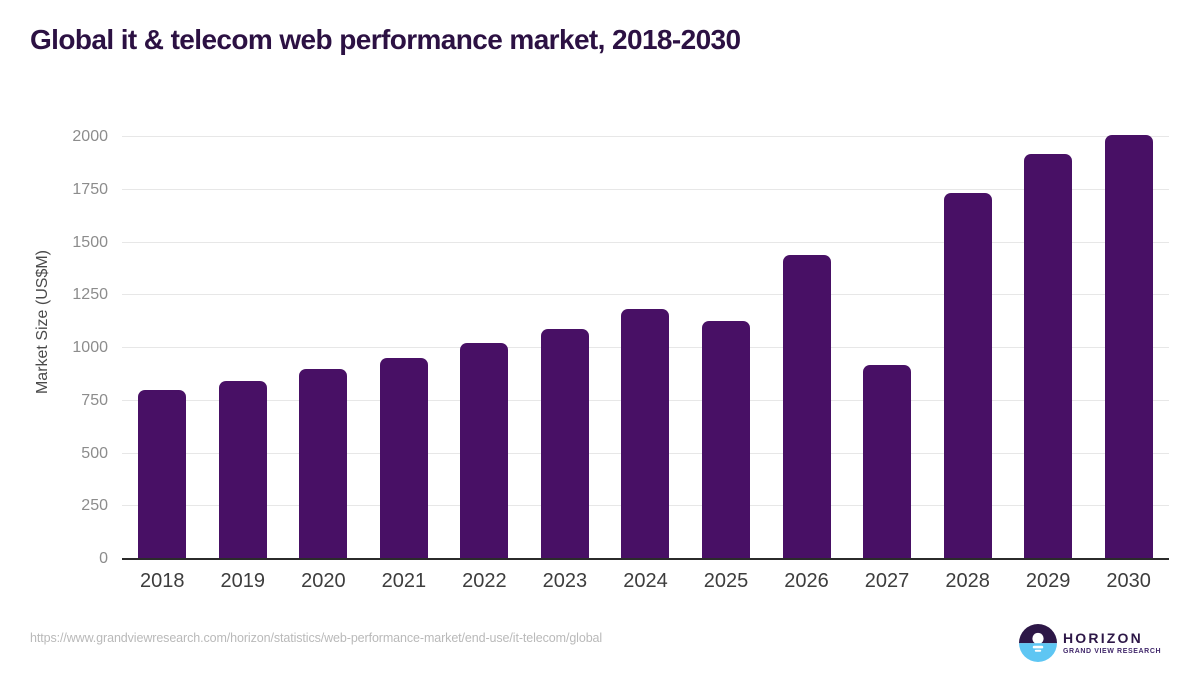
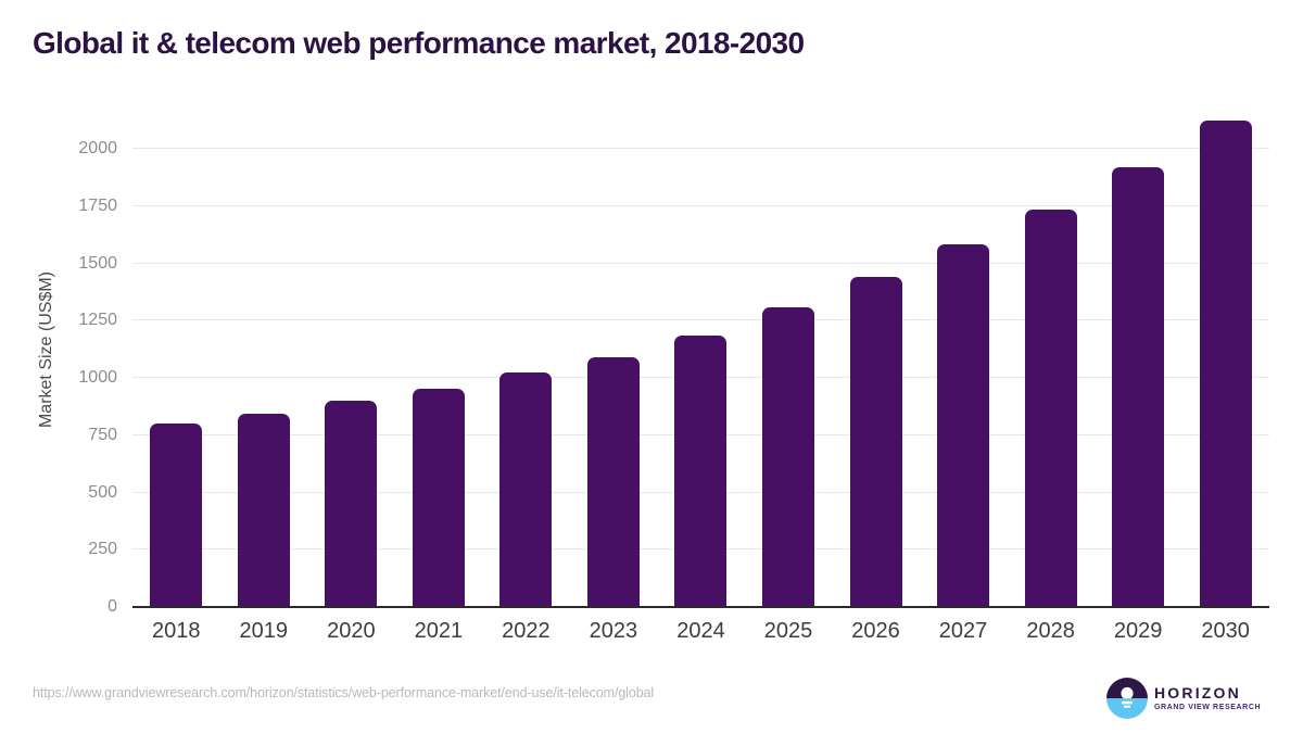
2025: 1130 -> 1310
2027: 920 -> 1580
2030: 2010 -> 2120
